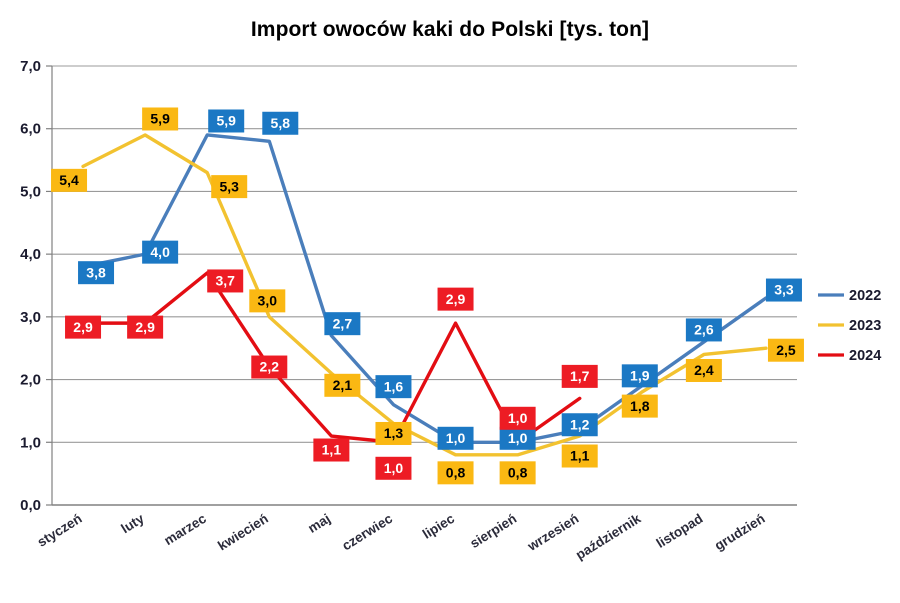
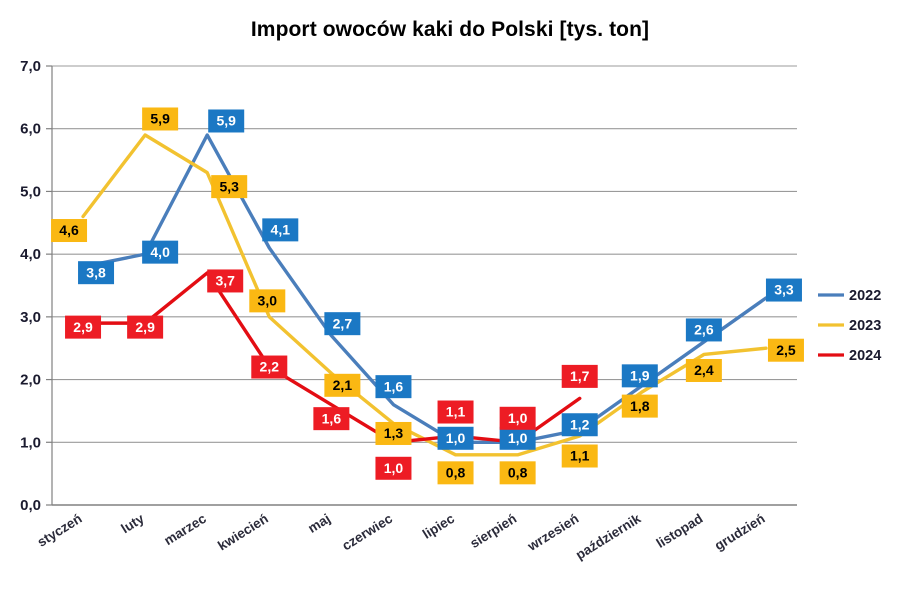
2023/styczeń: 5,4 -> 4,6
2022/kwiecień: 5,8 -> 4,1
2024/maj: 1,1 -> 1,6
2024/lipiec: 2,9 -> 1,1
